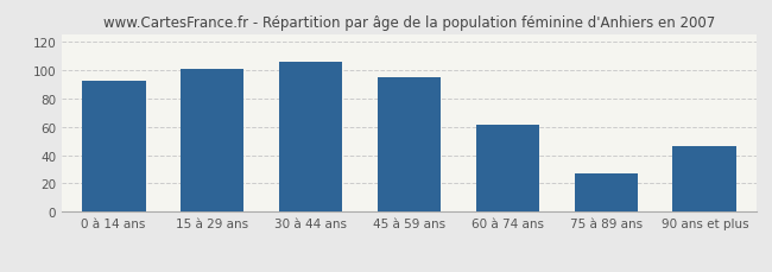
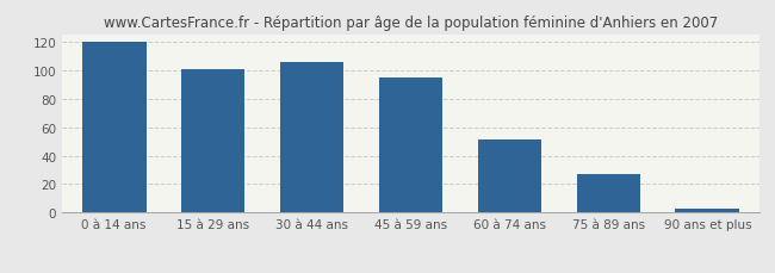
0 à 14 ans: 92 -> 120
60 à 74 ans: 61 -> 51
90 ans et plus: 46 -> 3
